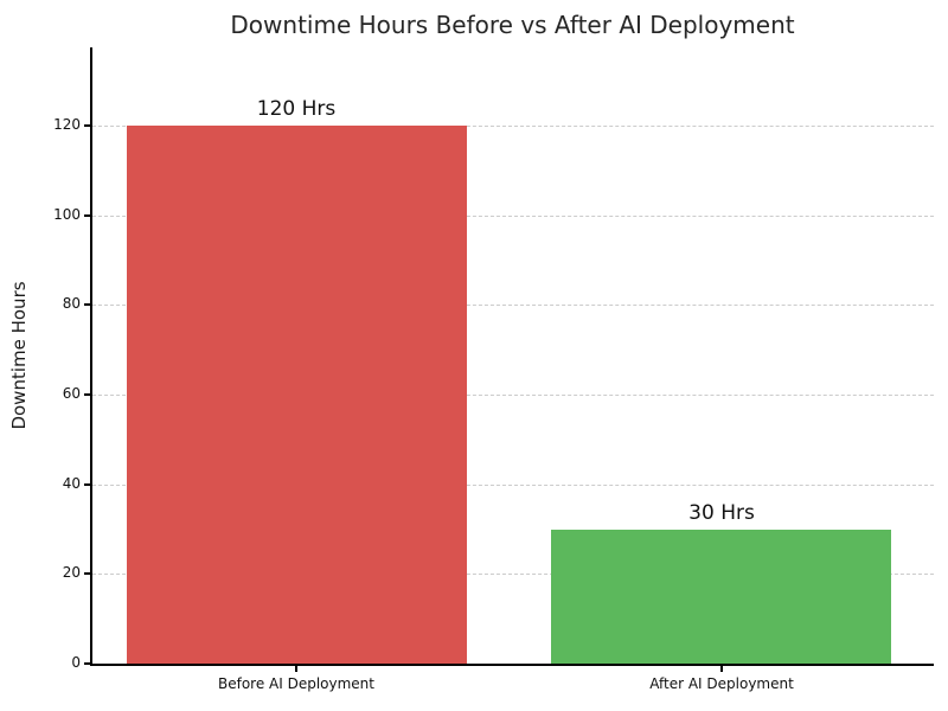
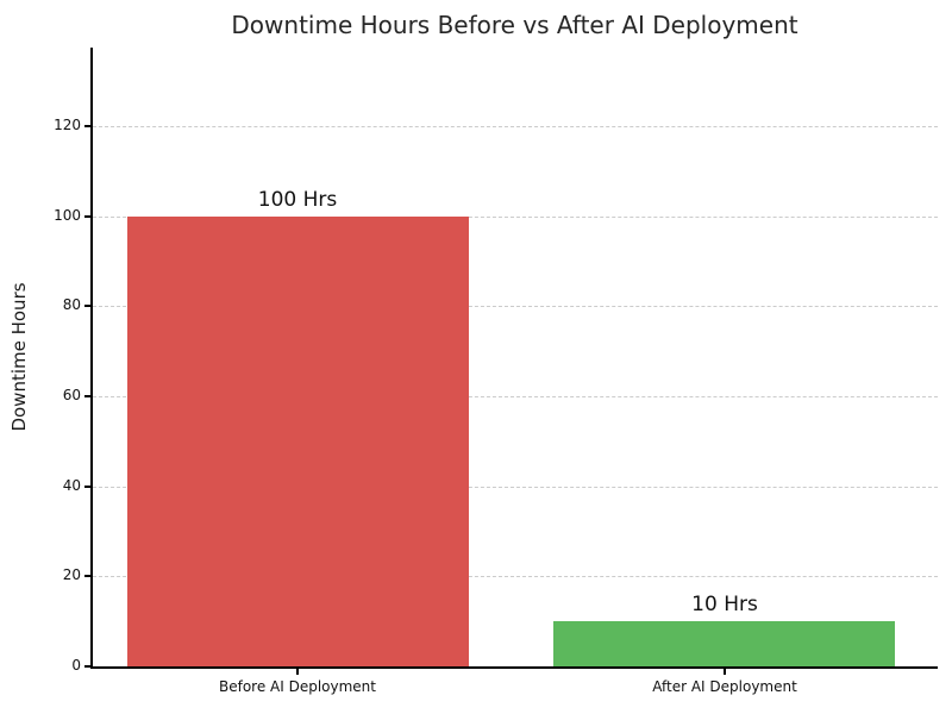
Before AI Deployment: 120 -> 100
After AI Deployment: 30 -> 10
